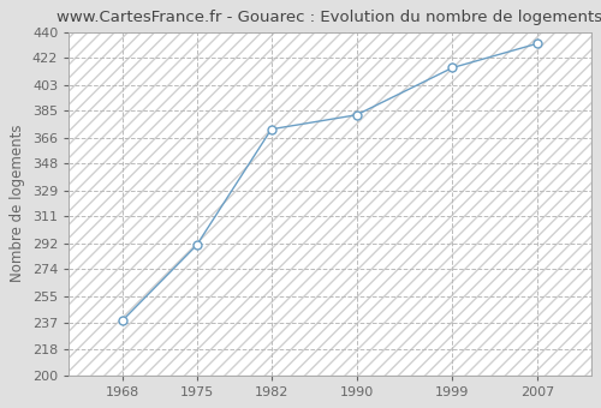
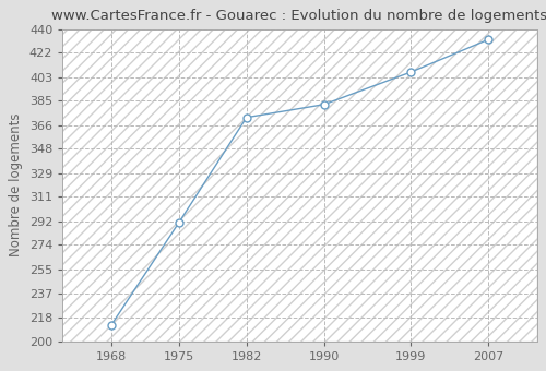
1968: 238 -> 212
1999: 415 -> 407
